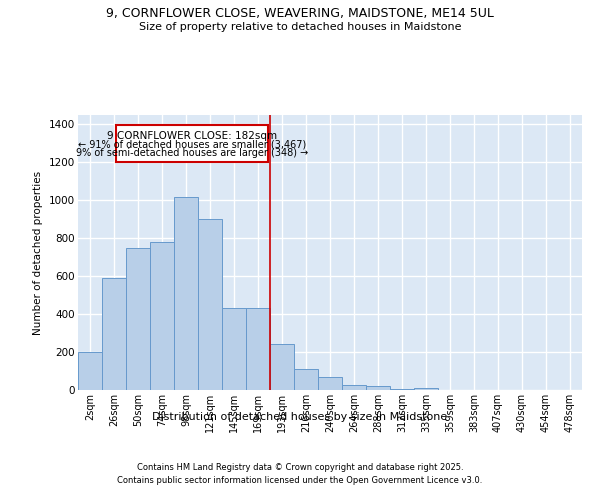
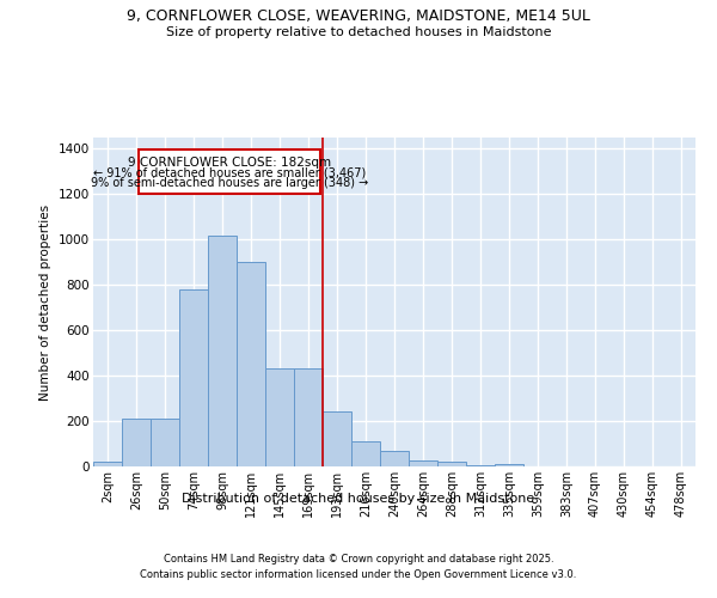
2sqm: 200 -> 20
26sqm: 590 -> 210
50sqm: 750 -> 210
